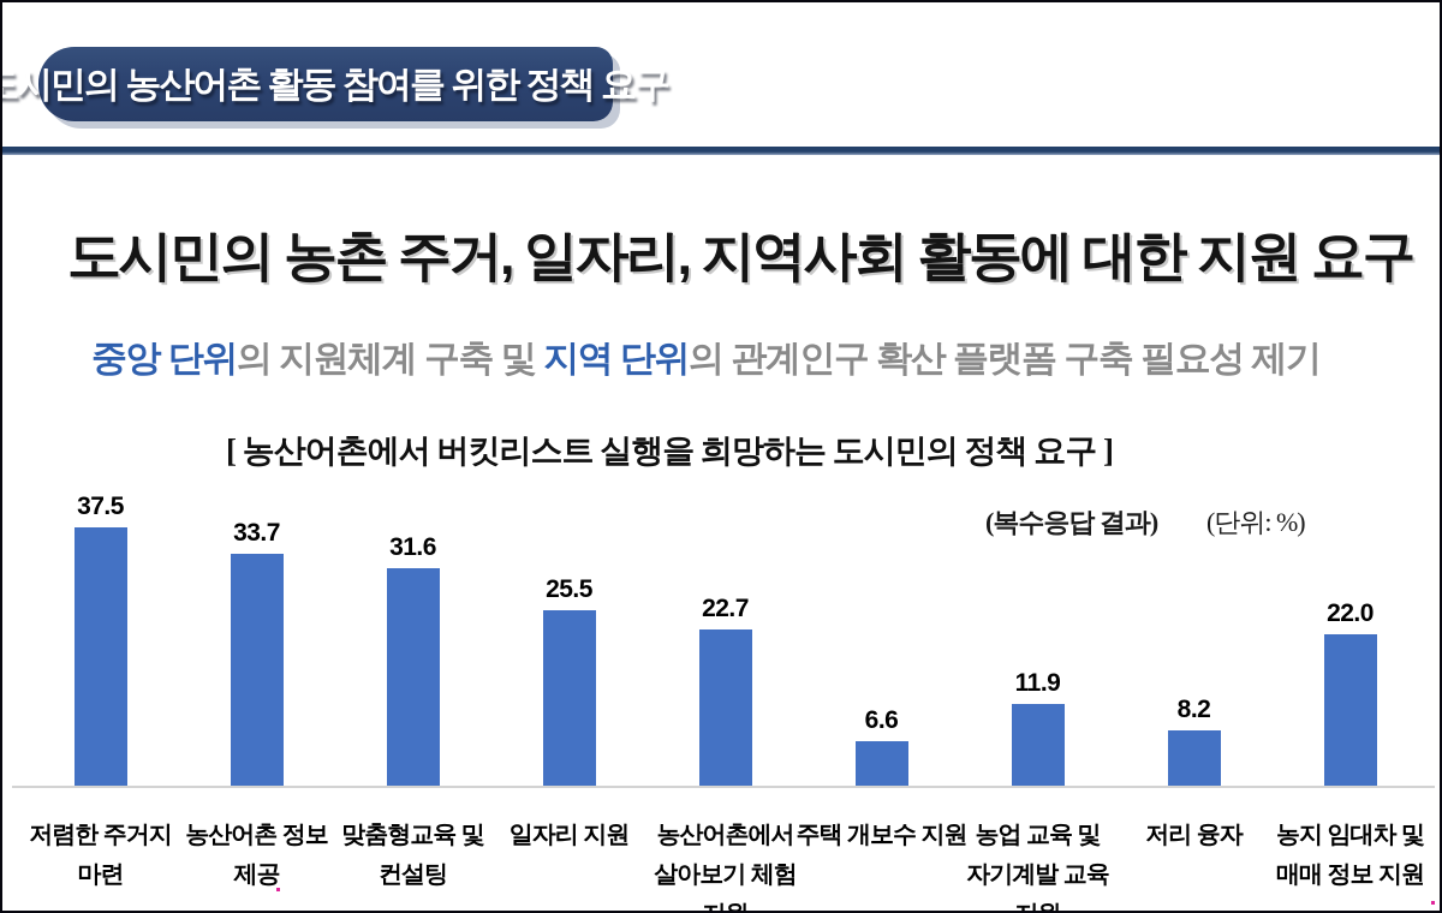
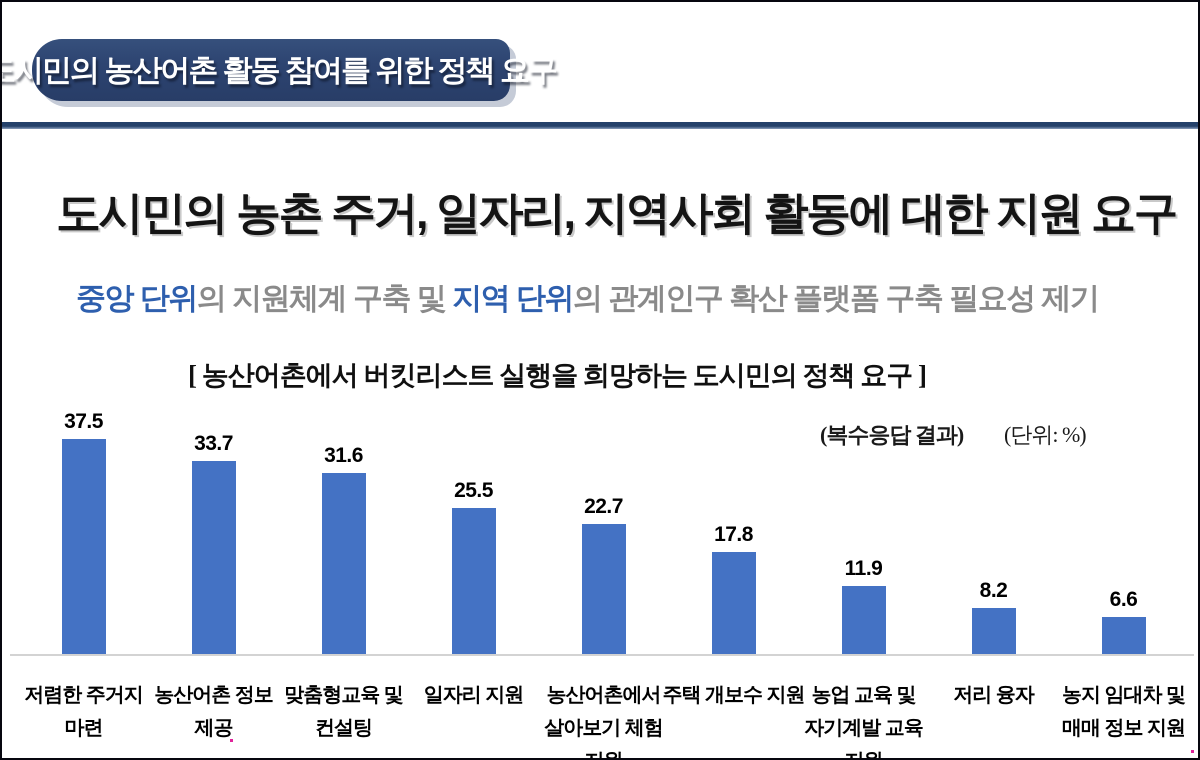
주택 개보수 지원: 6.6 -> 17.8
농지 임대차 및 매매 정보 지원: 22.0 -> 6.6
